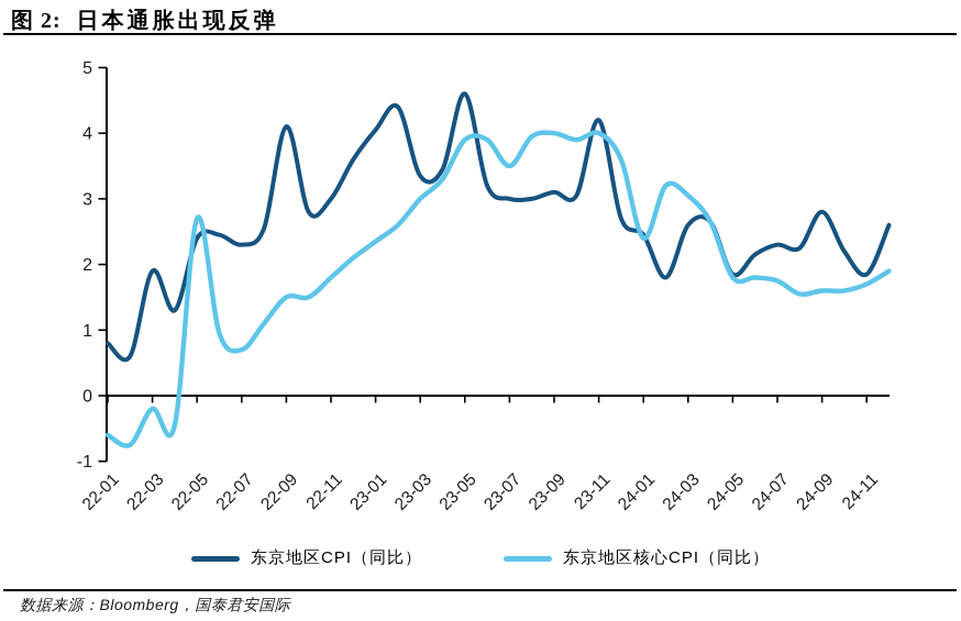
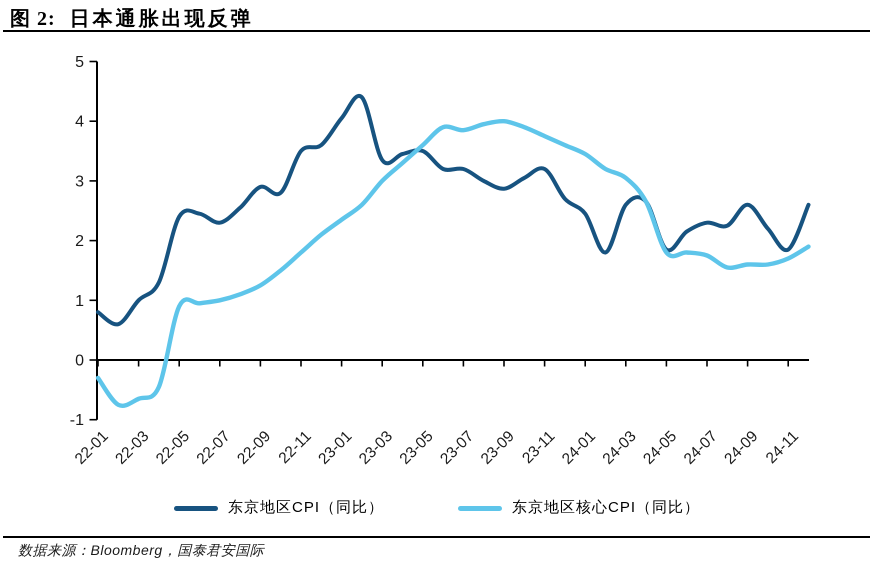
东京地区核心CPI（同比）/22-01: -0.6 -> -0.3
东京地区CPI（同比）/22-03: 1.9 -> 1.0
东京地区核心CPI（同比）/22-03: -0.2 -> -0.7
东京地区核心CPI（同比）/22-05: 2.7 -> 0.9
东京地区核心CPI（同比）/22-07: 0.7 -> 1.0
东京地区CPI（同比）/22-09: 4.1 -> 2.9
东京地区核心CPI（同比）/22-09: 1.5 -> 1.2
东京地区CPI（同比）/22-11: 3.0 -> 3.5
东京地区CPI（同比）/23-05: 4.6 -> 3.5
东京地区核心CPI（同比）/23-05: 3.9 -> 3.6
东京地区CPI（同比）/23-07: 3.0 -> 3.2
东京地区核心CPI（同比）/23-07: 3.5 -> 3.9
东京地区CPI（同比）/23-09: 3.1 -> 2.9
东京地区CPI（同比）/23-11: 4.2 -> 3.2
东京地区核心CPI（同比）/23-11: 4.0 -> 3.8
东京地区核心CPI（同比）/24-01: 2.4 -> 3.5
东京地区CPI（同比）/24-09: 2.8 -> 2.6
